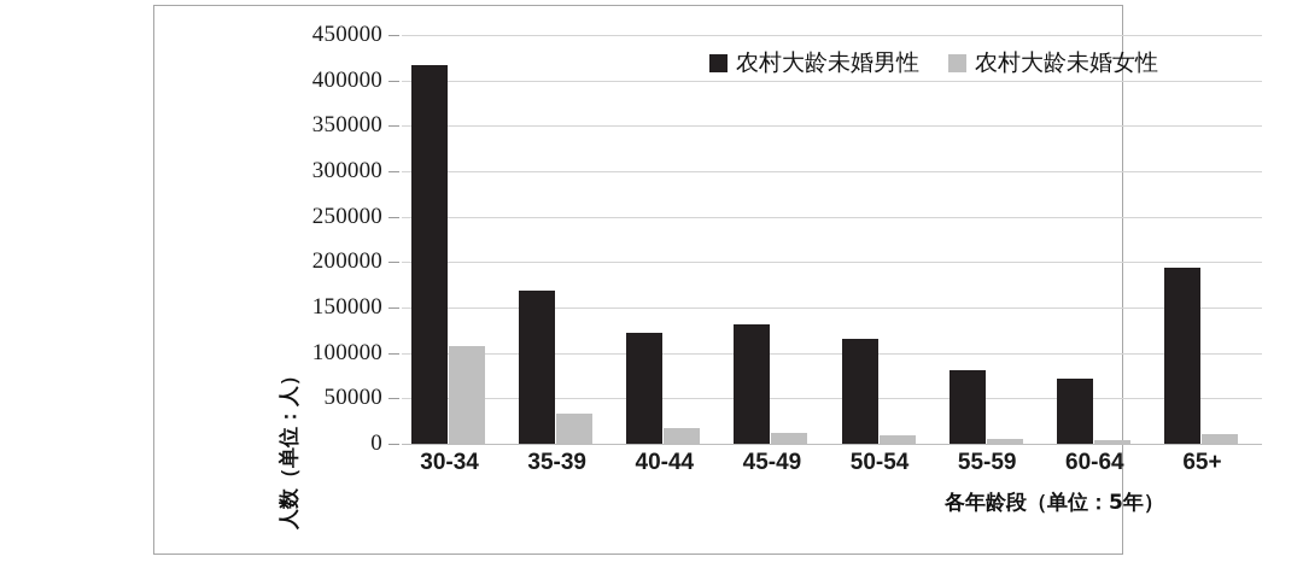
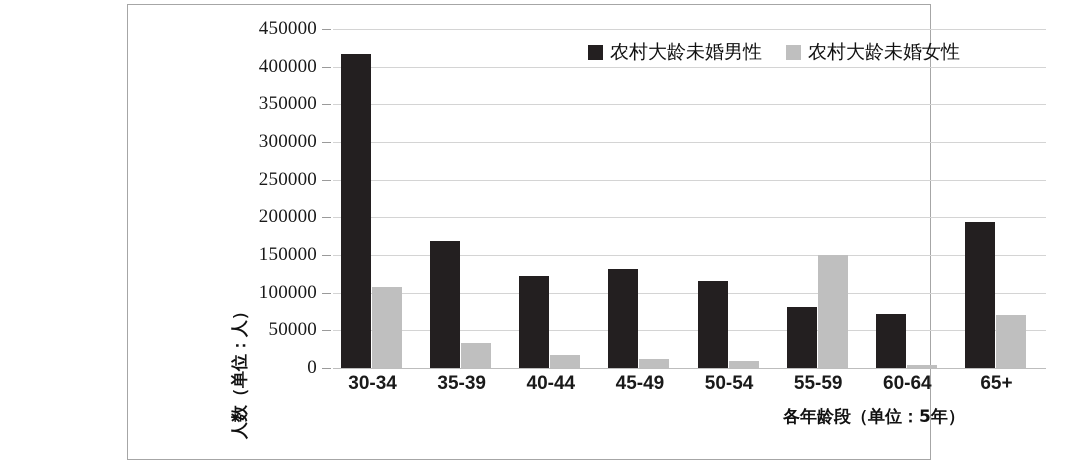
农村大龄未婚女性/55-59: 10000 -> 150000
农村大龄未婚女性/65+: 10000 -> 70000
